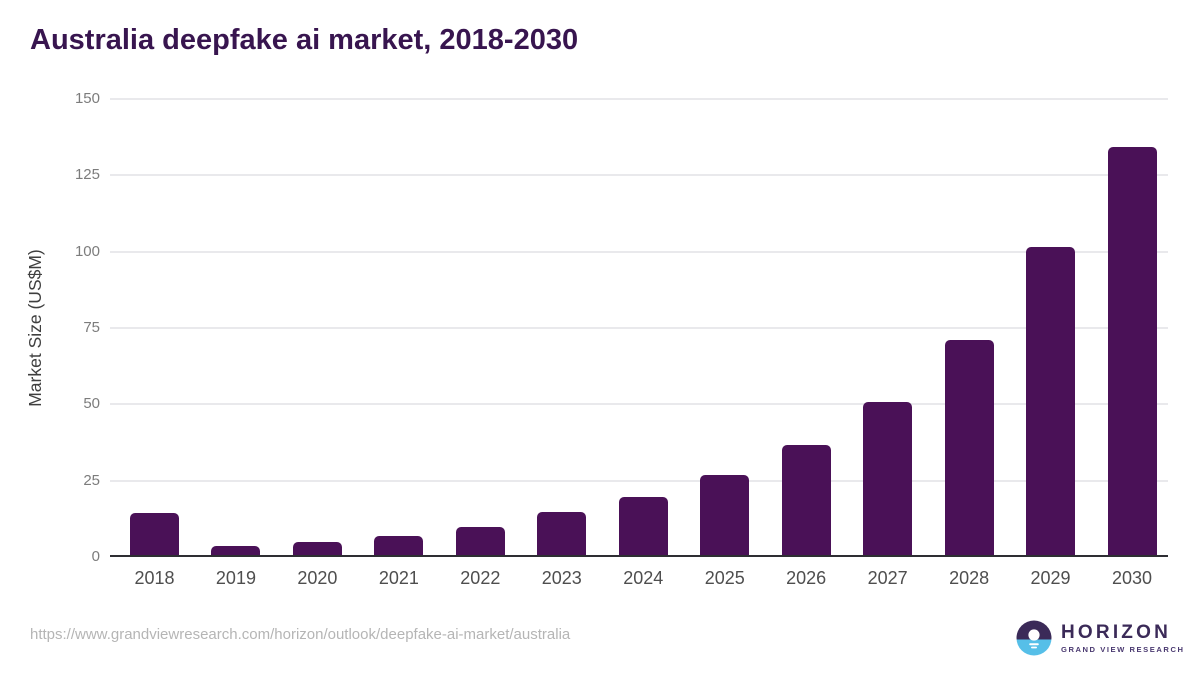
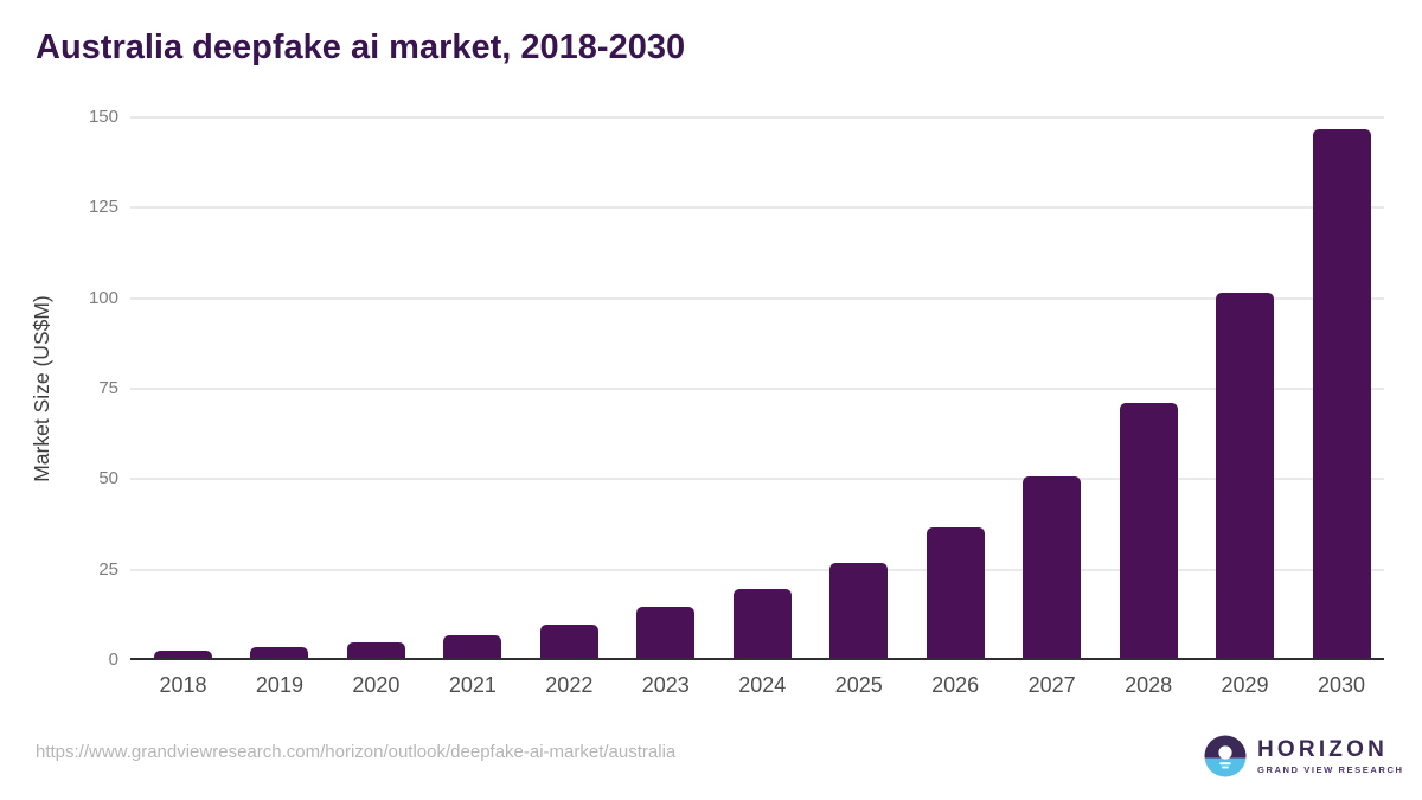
2018: 14 -> 2
2030: 134 -> 146
